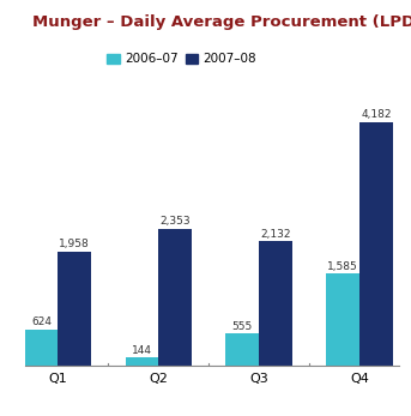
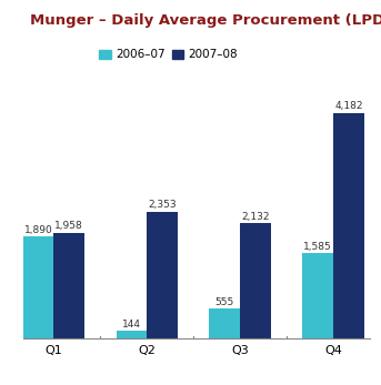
2006–07/Q1: 624 -> 1,890
